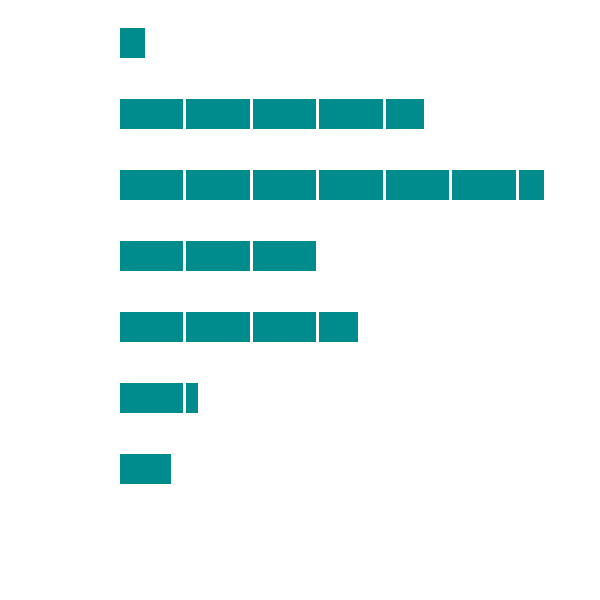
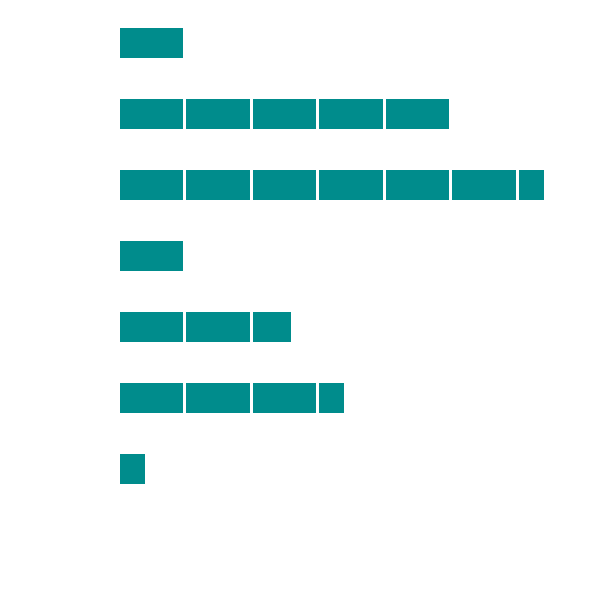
Under 18: 2% -> 5%
18 - 25: 23% -> 25%
34 - 41: 15% -> 5%
42 - 49: 18% -> 13%
50 - 57: 6% -> 17%
58 - 65: 4% -> 2%
